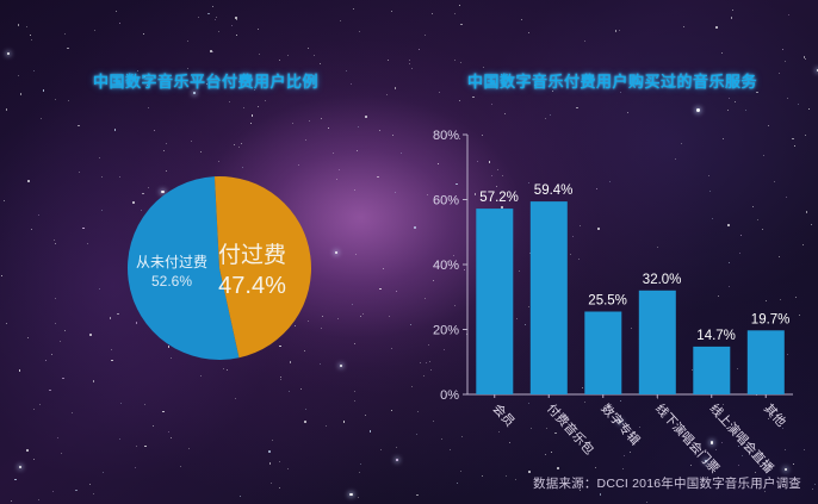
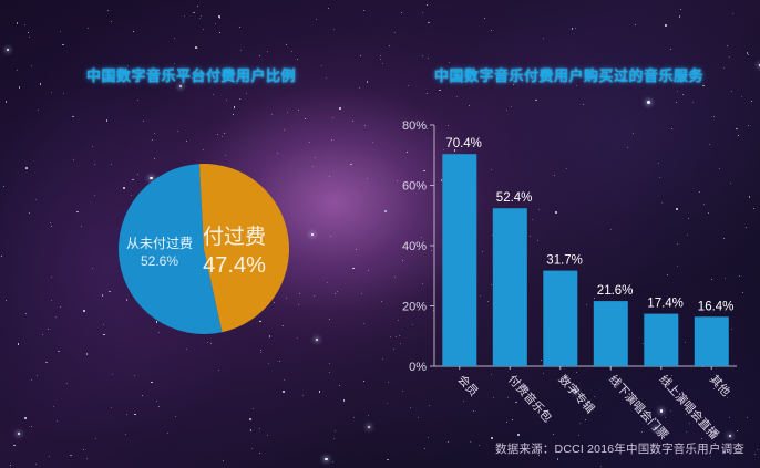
中国数字音乐付费用户购买过的音乐服务/会员: 57.2% -> 70.4%
中国数字音乐付费用户购买过的音乐服务/付费音乐包: 59.4% -> 52.4%
中国数字音乐付费用户购买过的音乐服务/数字专辑: 25.5% -> 31.7%
中国数字音乐付费用户购买过的音乐服务/线下演唱会门票: 32.0% -> 21.6%
中国数字音乐付费用户购买过的音乐服务/线上演唱会直播: 14.7% -> 17.4%
中国数字音乐付费用户购买过的音乐服务/其他: 19.7% -> 16.4%
